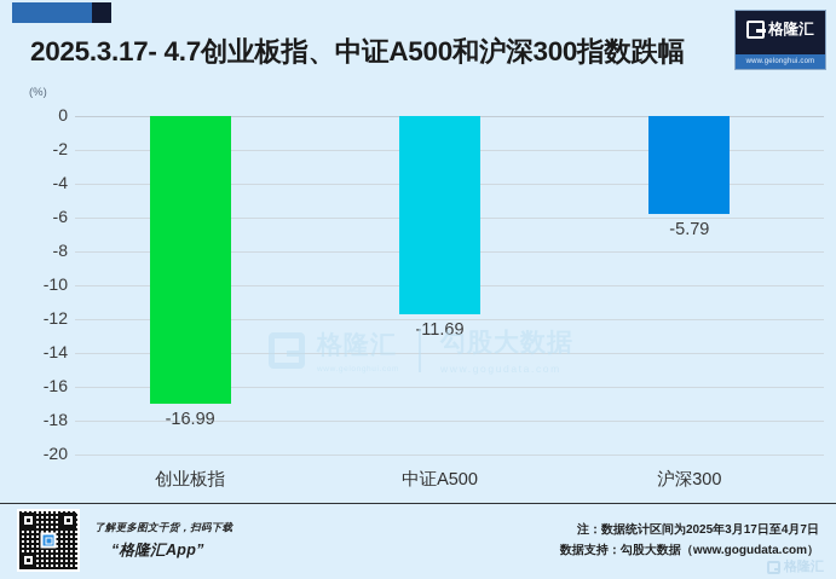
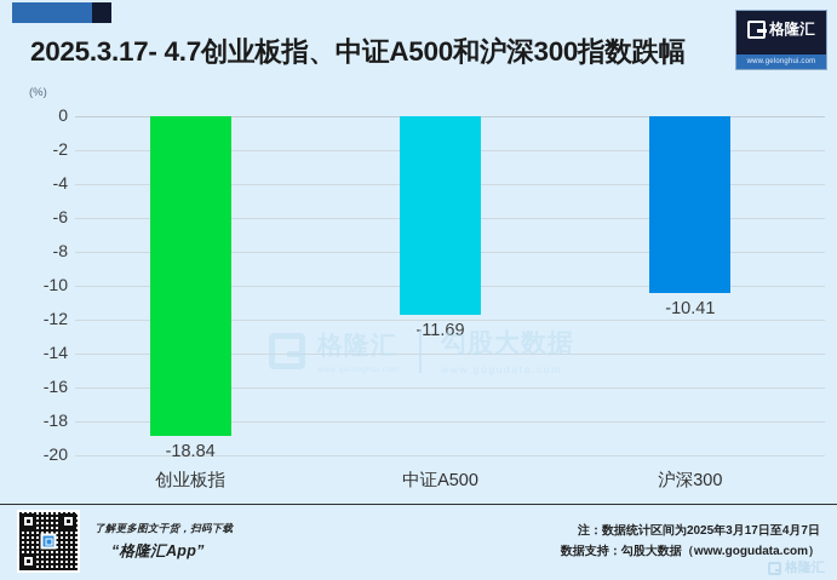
创业板指: -16.99 -> -18.84
沪深300: -5.79 -> -10.41
